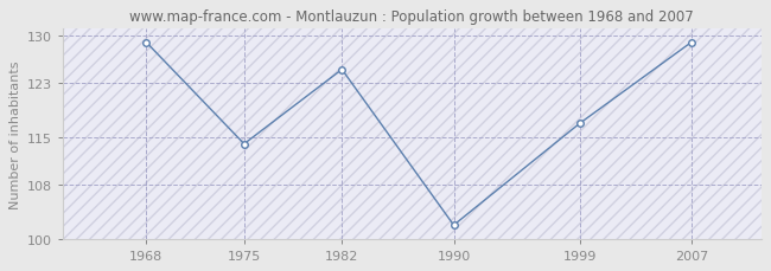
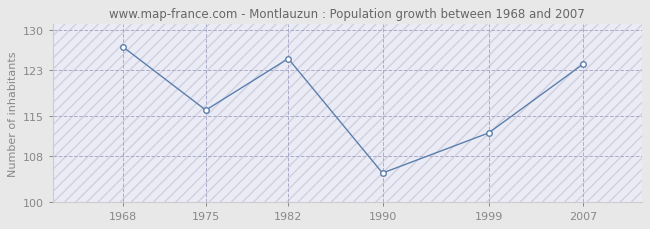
1968: 129 -> 127
1975: 114 -> 116
1990: 102 -> 105
1999: 117 -> 112
2007: 129 -> 124
